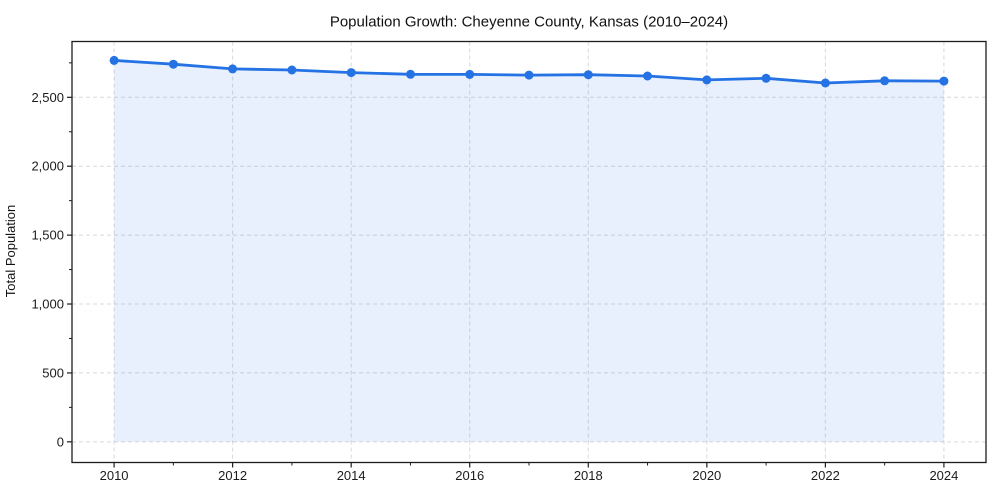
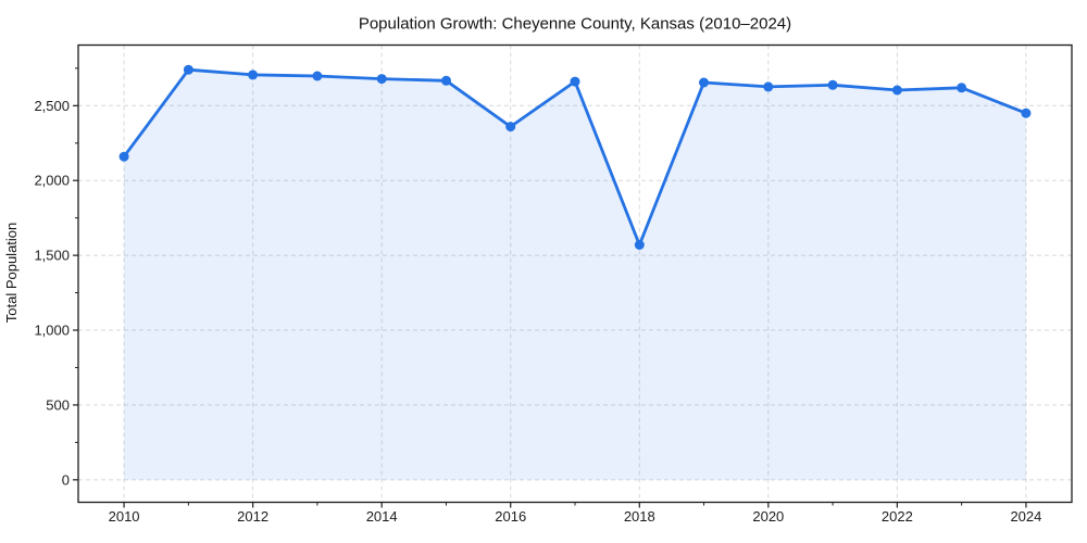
2010: 2770 -> 2160
2016: 2670 -> 2360
2018: 2660 -> 1570
2024: 2620 -> 2450
